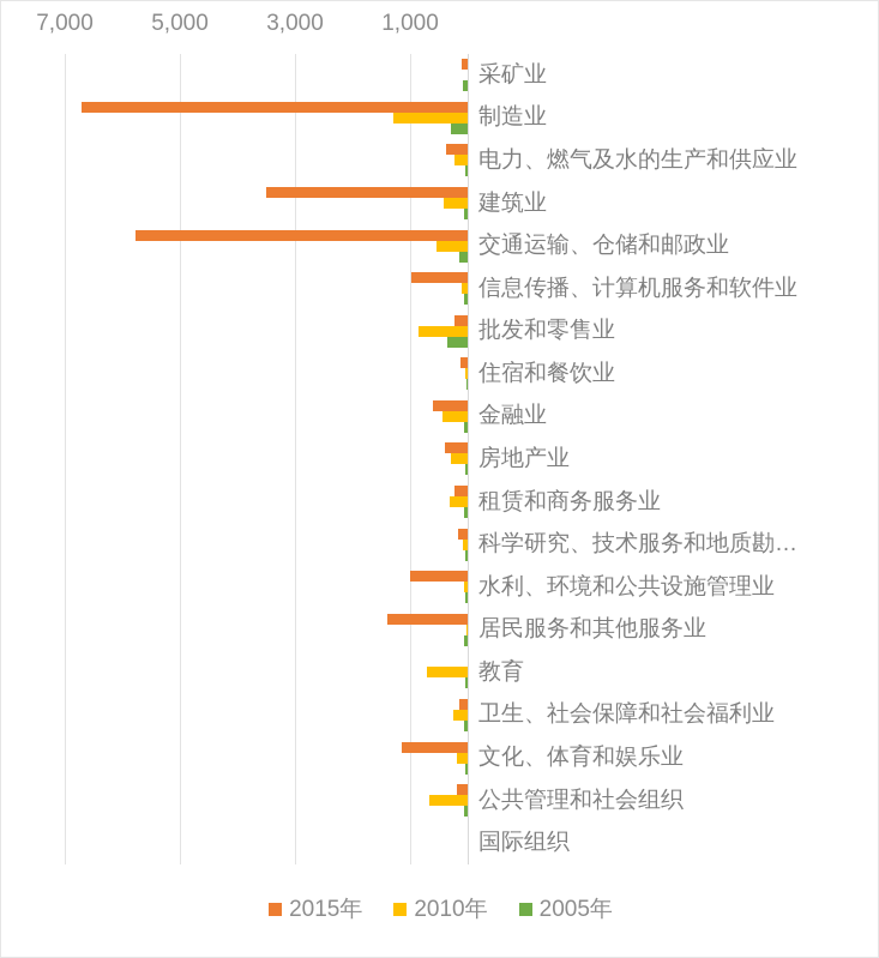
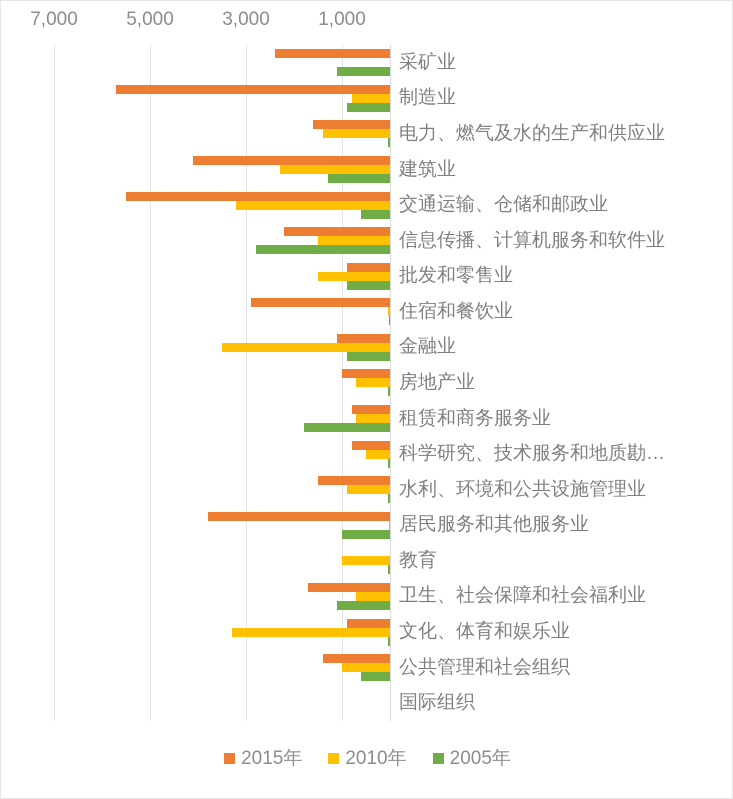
2015年/采矿业: 100 -> 2400
2005年/采矿业: 100 -> 1100
2015年/制造业: 6700 -> 5700
2010年/制造业: 1300 -> 800
2005年/制造业: 300 -> 900
2015年/电力、燃气及水的生产和供应业: 400 -> 1600
2010年/电力、燃气及水的生产和供应业: 200 -> 1400
2015年/建筑业: 3500 -> 4100
2010年/建筑业: 400 -> 2300
2005年/建筑业: 100 -> 1300
2015年/交通运输、仓储和邮政业: 5800 -> 5500
2010年/交通运输、仓储和邮政业: 500 -> 3200
2005年/交通运输、仓储和邮政业: 100 -> 600
2015年/信息传播、计算机服务和软件业: 1000 -> 2200
2010年/信息传播、计算机服务和软件业: 100 -> 1500
2005年/信息传播、计算机服务和软件业: 100 -> 2800
2015年/批发和零售业: 200 -> 900
2010年/批发和零售业: 800 -> 1500
2005年/批发和零售业: 400 -> 900
2015年/住宿和餐饮业: 100 -> 2900
2015年/金融业: 600 -> 1100
2010年/金融业: 400 -> 3500
2005年/金融业: 100 -> 900
2015年/房地产业: 400 -> 1000
2010年/房地产业: 300 -> 700
2015年/租赁和商务服务业: 200 -> 800
2010年/租赁和商务服务业: 300 -> 700
2005年/租赁和商务服务业: 100 -> 1800
2015年/科学研究、技术服务和地质勘…: 200 -> 800
2010年/科学研究、技术服务和地质勘…: 100 -> 500
2015年/水利、环境和公共设施管理业: 1000 -> 1500
2010年/水利、环境和公共设施管理业: 100 -> 900
2015年/居民服务和其他服务业: 1400 -> 3800
2005年/居民服务和其他服务业: 100 -> 1000
2010年/教育: 700 -> 1000
2015年/卫生、社会保障和社会福利业: 200 -> 1700
2010年/卫生、社会保障和社会福利业: 200 -> 700
2005年/卫生、社会保障和社会福利业: 100 -> 1100
2015年/文化、体育和娱乐业: 1200 -> 900
2010年/文化、体育和娱乐业: 200 -> 3300
2015年/公共管理和社会组织: 200 -> 1400
2010年/公共管理和社会组织: 700 -> 1000
2005年/公共管理和社会组织: 100 -> 600
